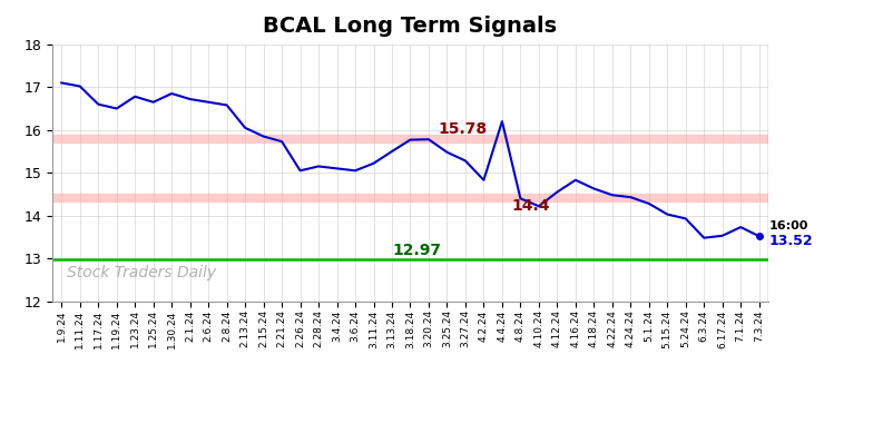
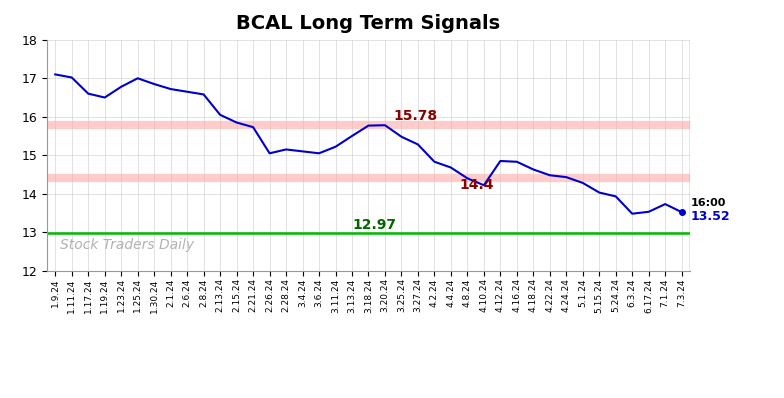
1.25.24: 16.65 -> 17.00
4.4.24: 16.20 -> 14.68
4.12.24: 14.55 -> 14.85
